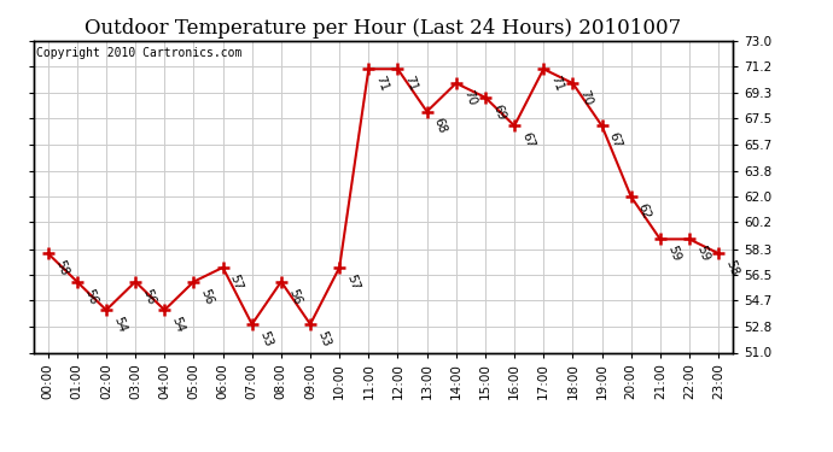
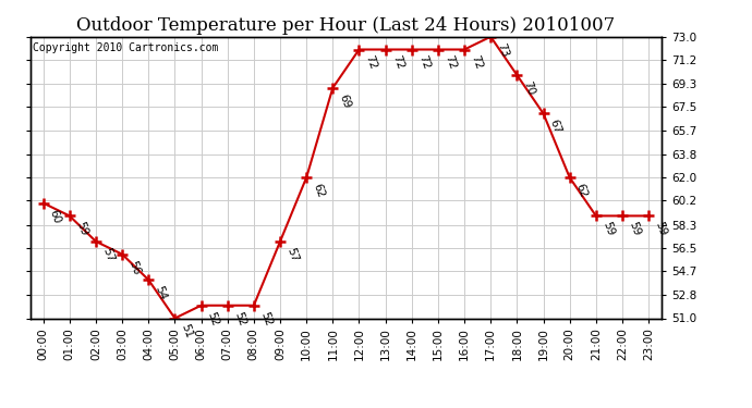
00:00: 58 -> 60
01:00: 56 -> 59
02:00: 54 -> 57
05:00: 56 -> 51
06:00: 57 -> 52
07:00: 53 -> 52
08:00: 56 -> 52
09:00: 53 -> 57
10:00: 57 -> 62
11:00: 71 -> 69
12:00: 71 -> 72
13:00: 68 -> 72
14:00: 70 -> 72
15:00: 69 -> 72
16:00: 67 -> 72
17:00: 71 -> 73
23:00: 58 -> 59
